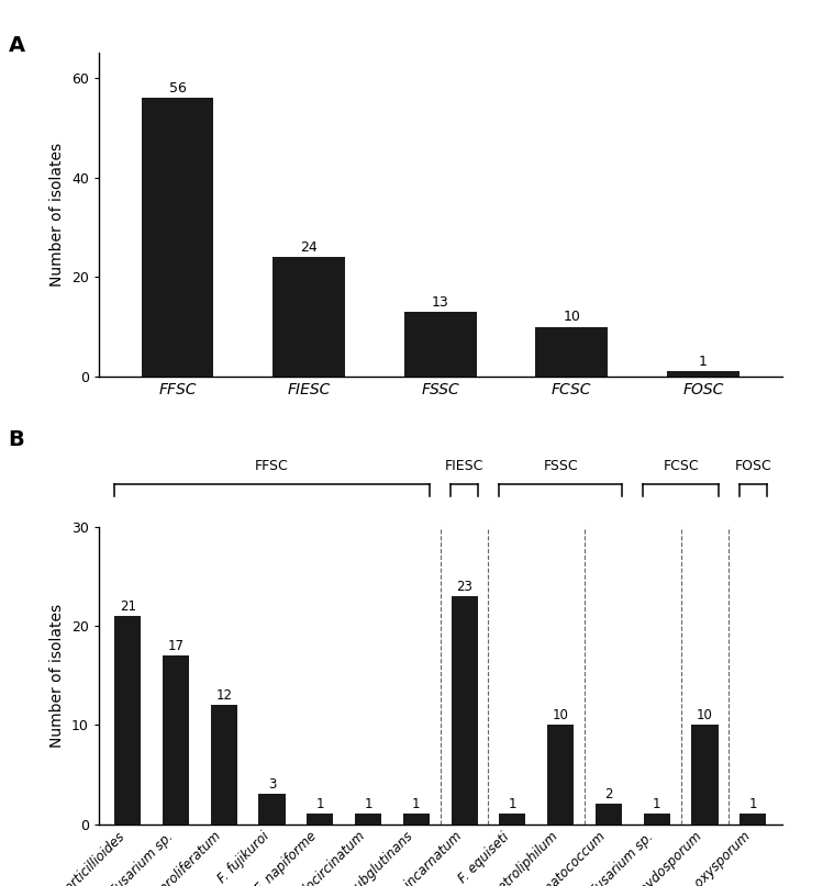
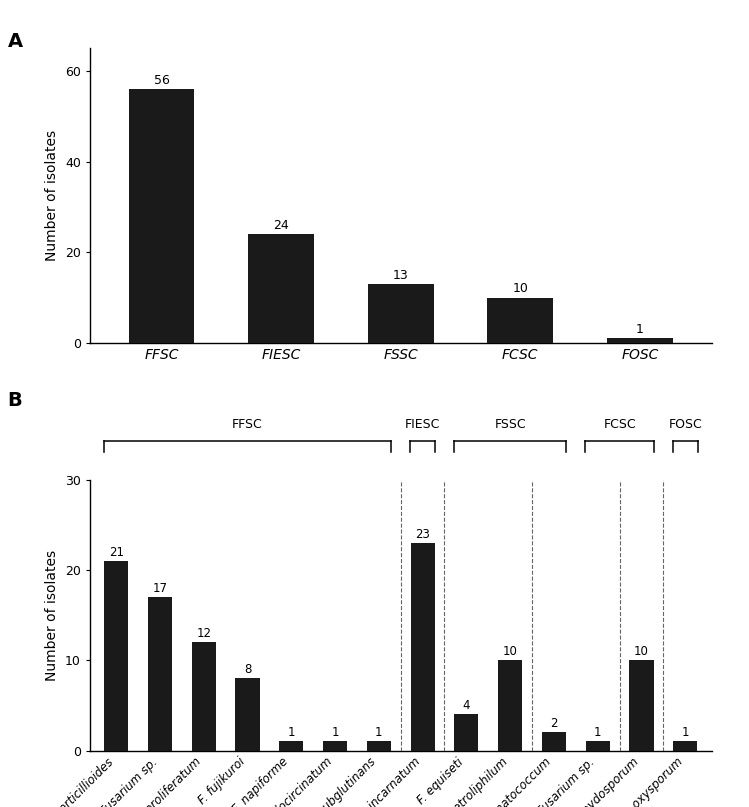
F. fujikuroi: 3 -> 8
F. equiseti: 1 -> 4
